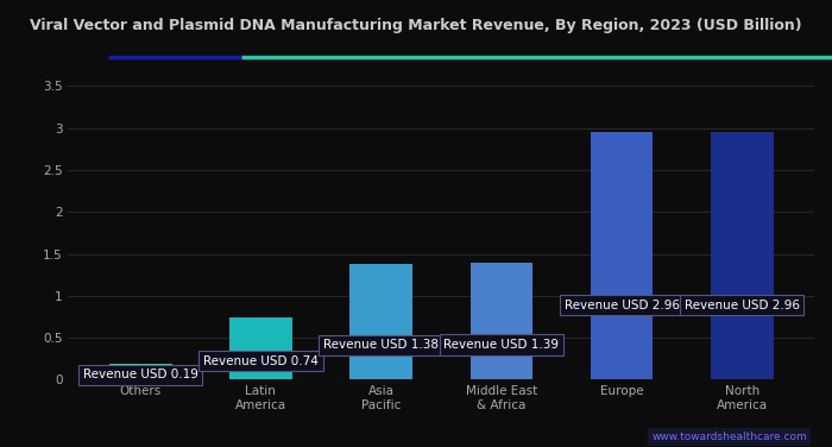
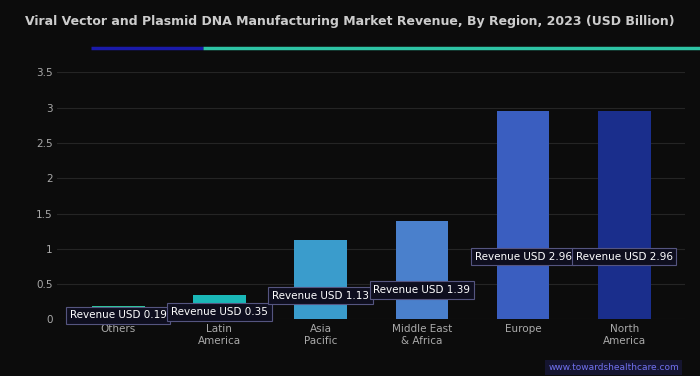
Latin America: 0.74 -> 0.35
Asia Pacific: 1.38 -> 1.13
